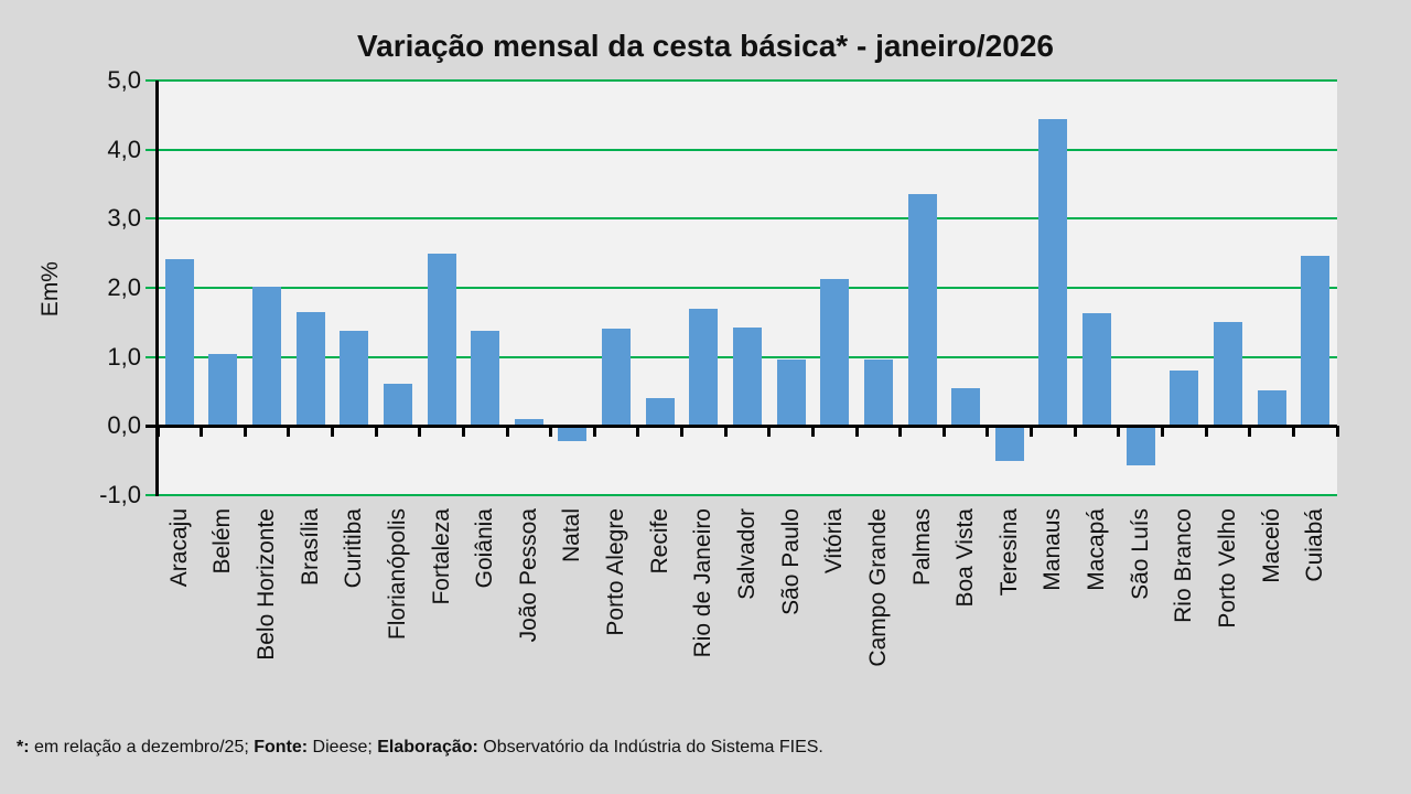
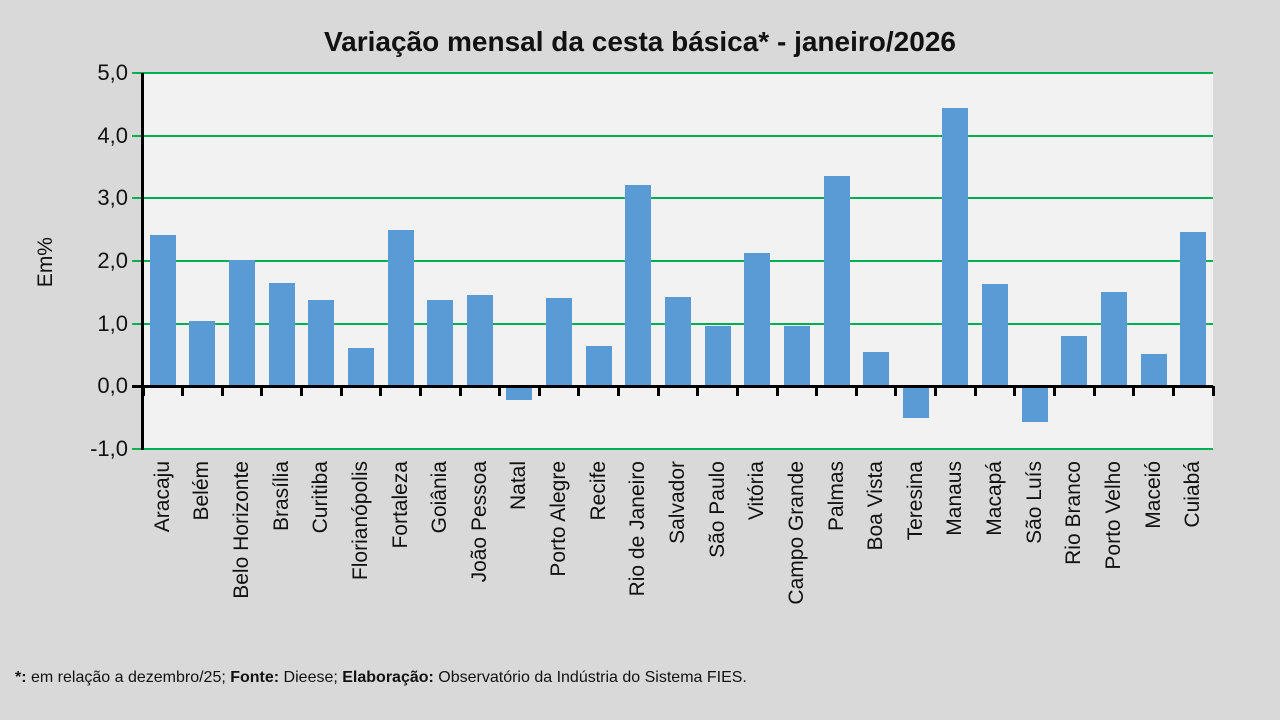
João Pessoa: 0,1 -> 1,4
Recife: 0,4 -> 0,7
Rio de Janeiro: 1,7 -> 3,2
